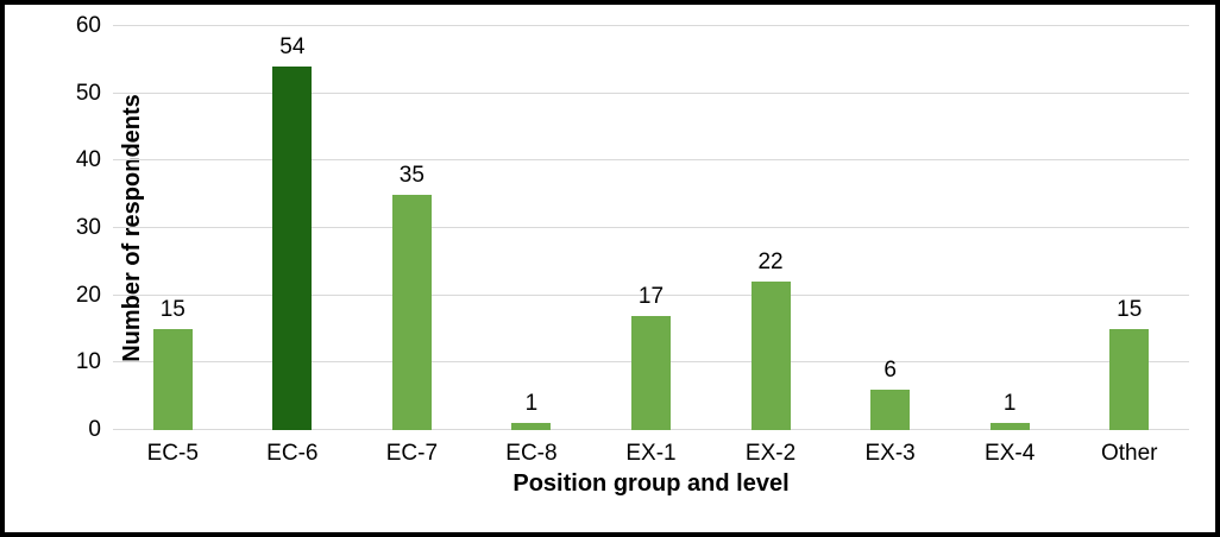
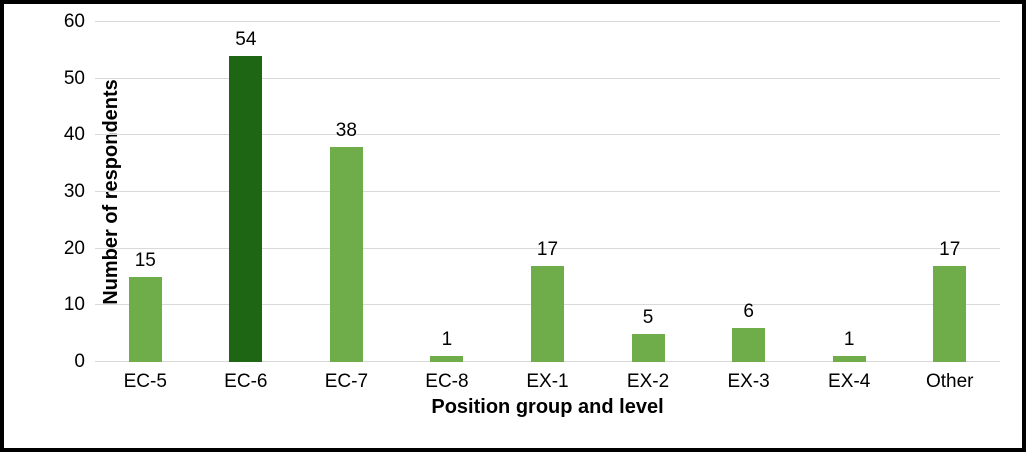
EC-7: 35 -> 38
EX-2: 22 -> 5
Other: 15 -> 17
